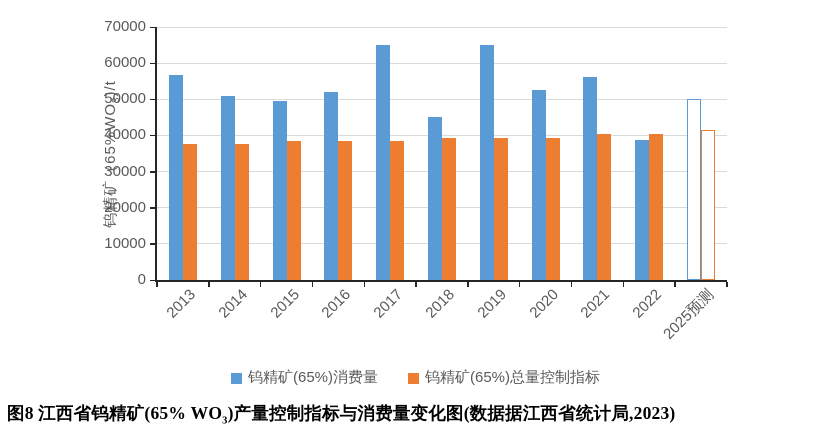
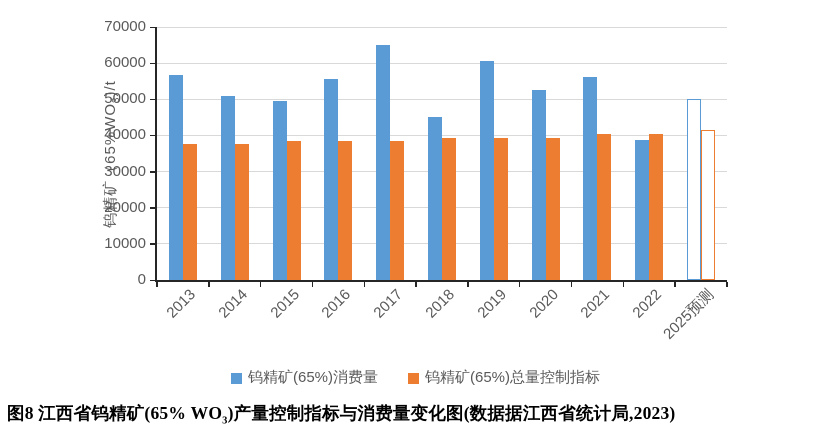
钨精矿(65%)消费量/2016: 52000 -> 56000
钨精矿(65%)消费量/2019: 65000 -> 61000
